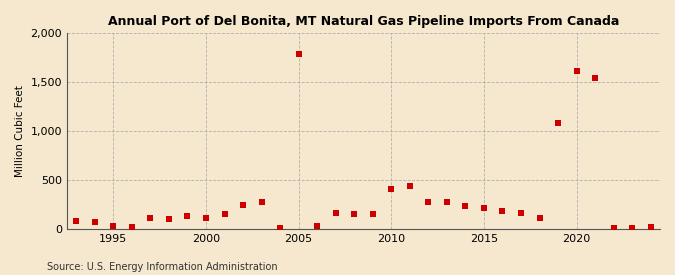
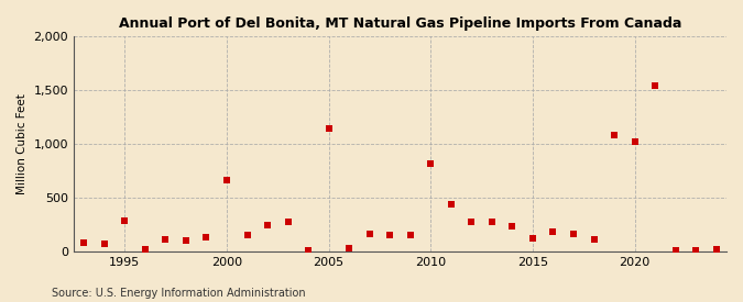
1995: 30 -> 280
2000: 100 -> 660
2005: 1,790 -> 1,140
2010: 400 -> 820
2015: 220 -> 120
2020: 1,610 -> 1,020
